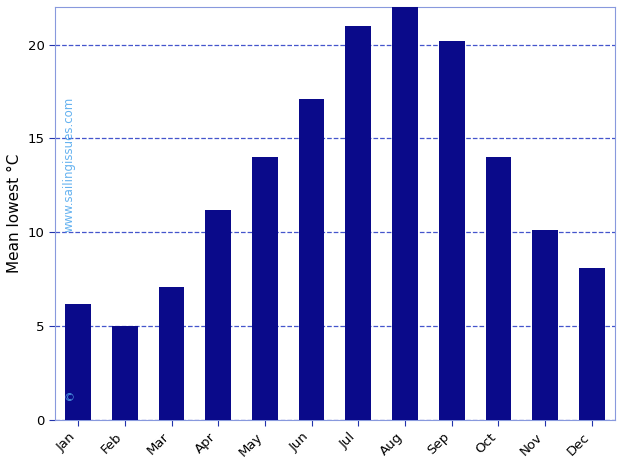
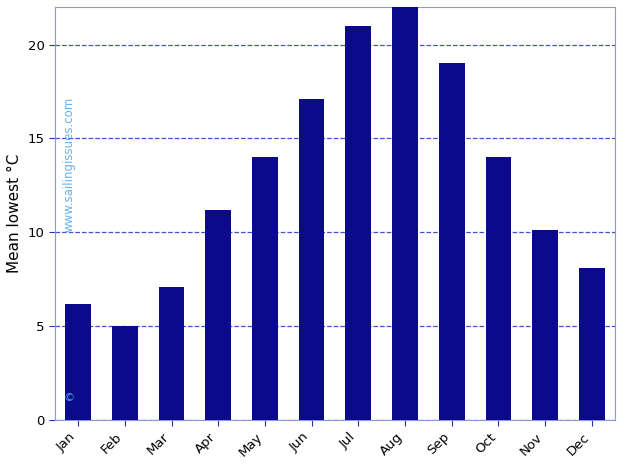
Sep: 20.2 -> 19.0
